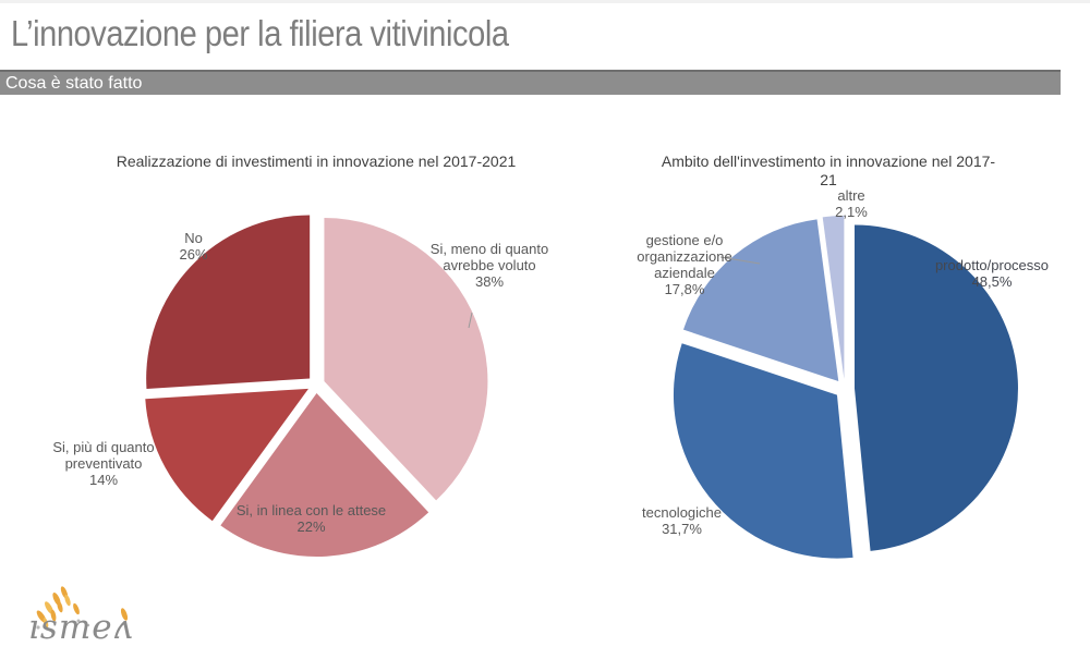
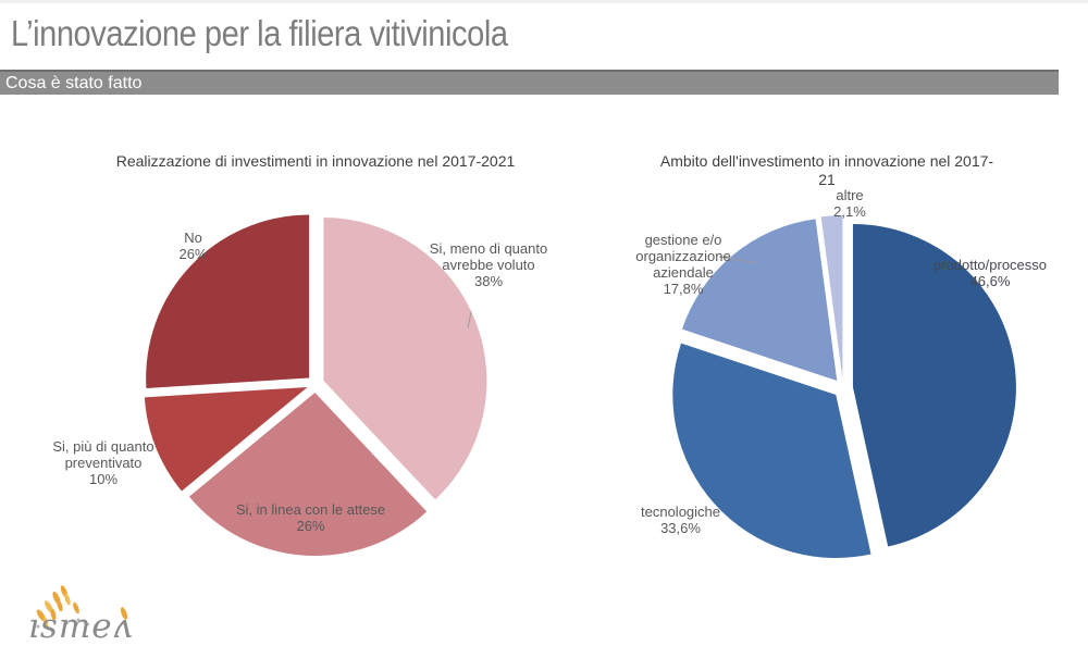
Realizzazione di investimenti in innovazione nel 2017-2021/Si, in linea con le attese: 22% -> 26%
Realizzazione di investimenti in innovazione nel 2017-2021/Si, più di quanto preventivato: 14% -> 10%
Ambito dell'investimento in innovazione nel 2017-21/prodotto/processo: 48,5% -> 46,6%
Ambito dell'investimento in innovazione nel 2017-21/tecnologiche: 31,7% -> 33,6%
